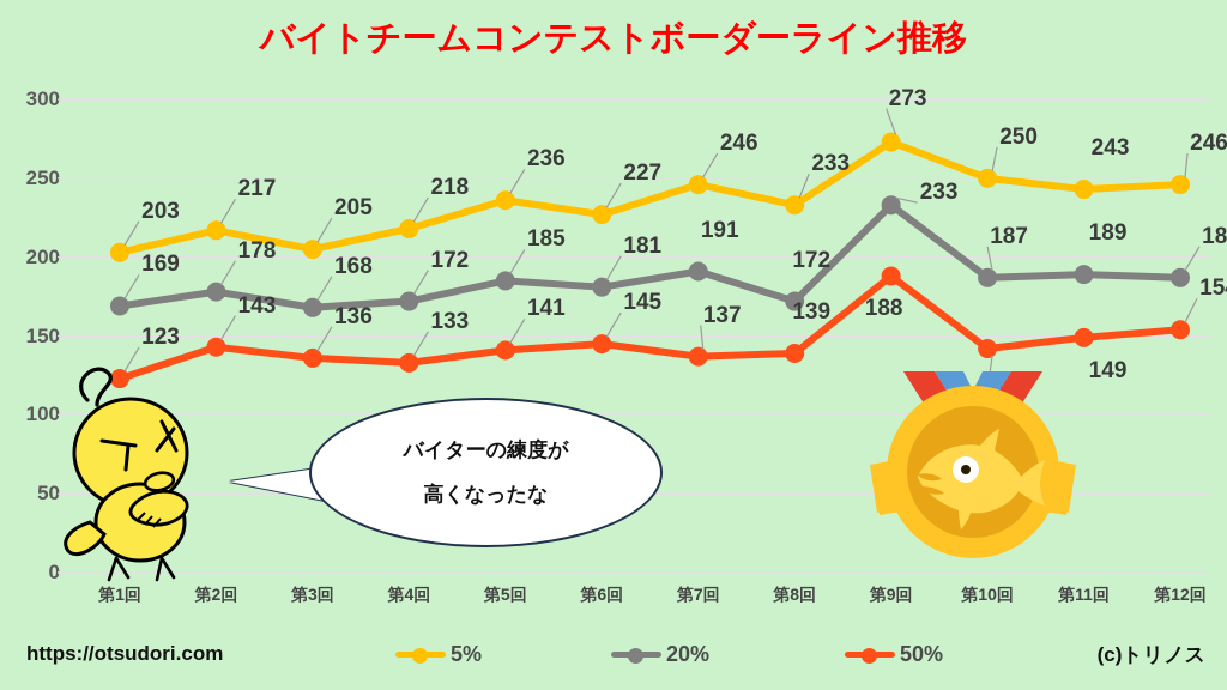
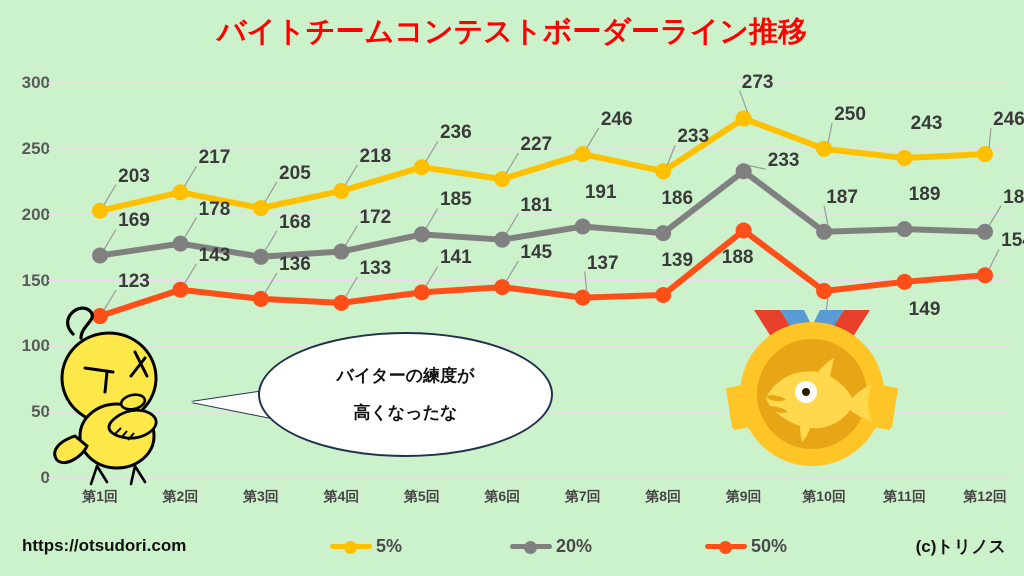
20%/第8回: 172 -> 186
